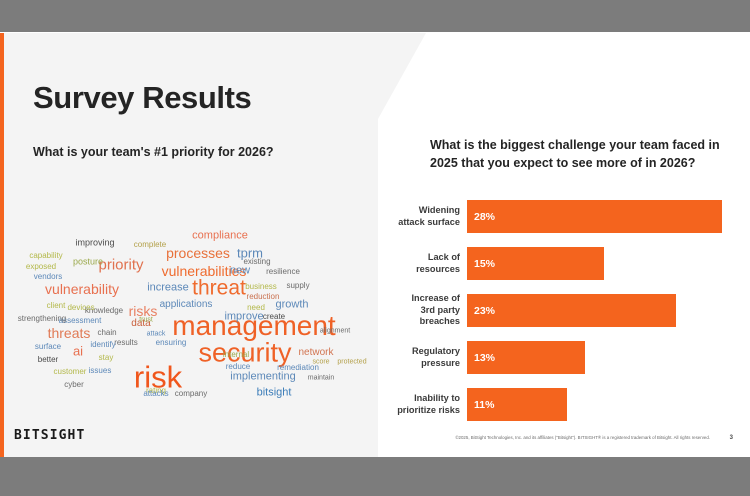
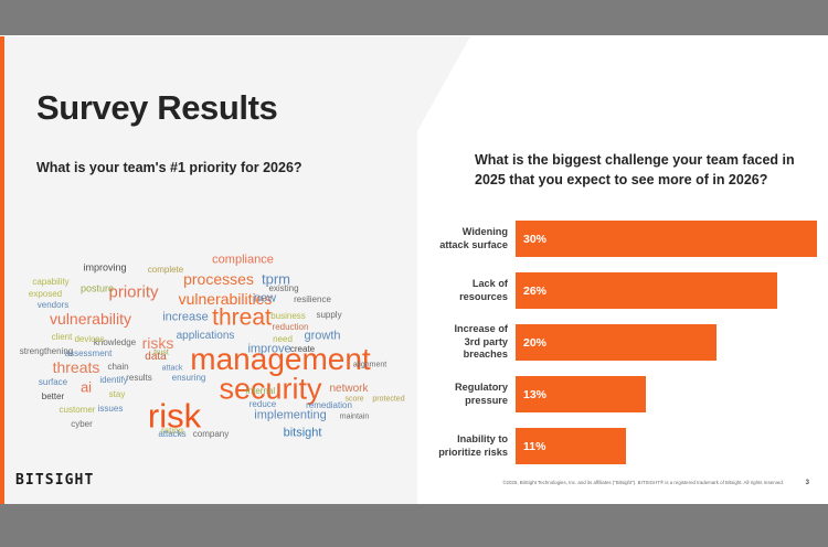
Widening attack surface: 28% -> 30%
Lack of resources: 15% -> 26%
Increase of 3rd party breaches: 23% -> 20%
